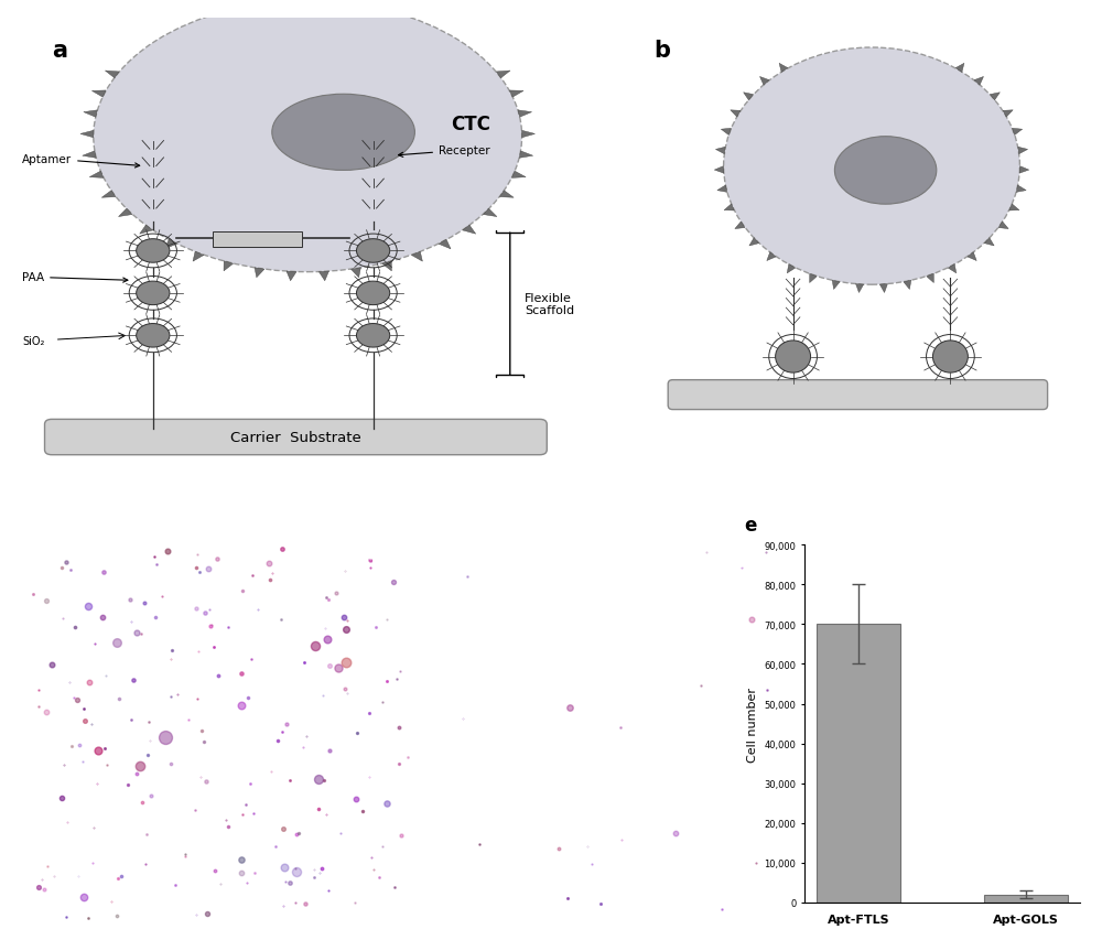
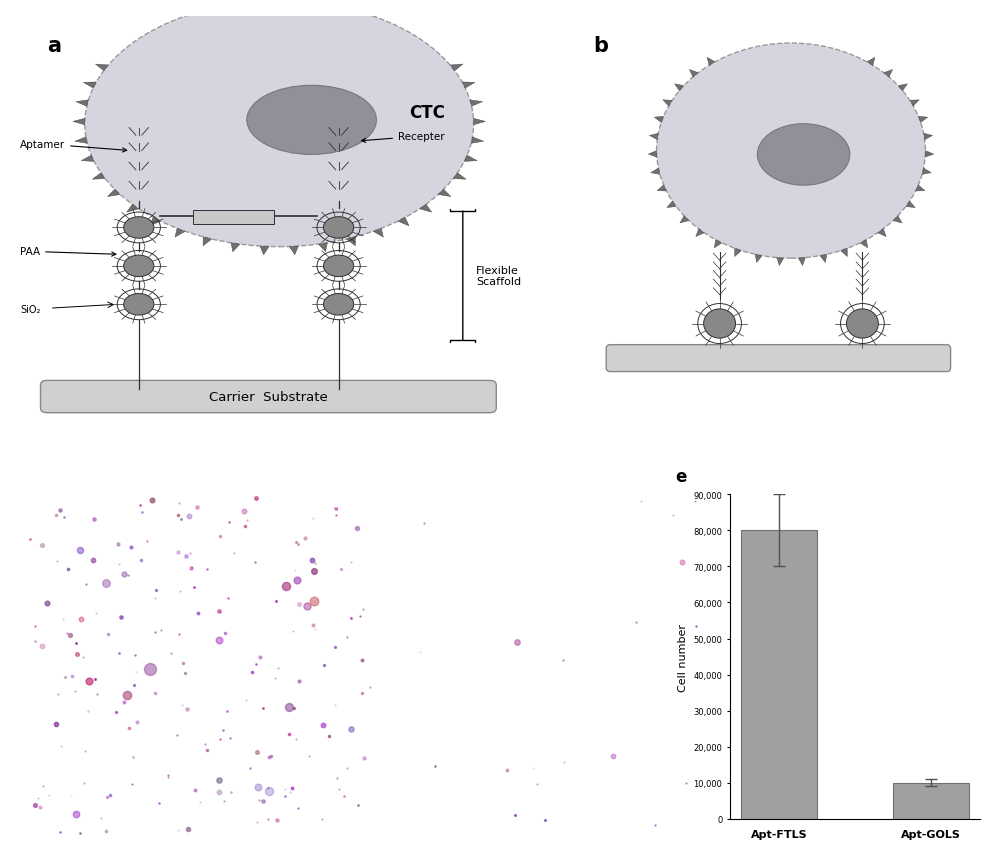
Apt-FTLS: 70,000 -> 80,000
Apt-GOLS: 2,000 -> 10,000
